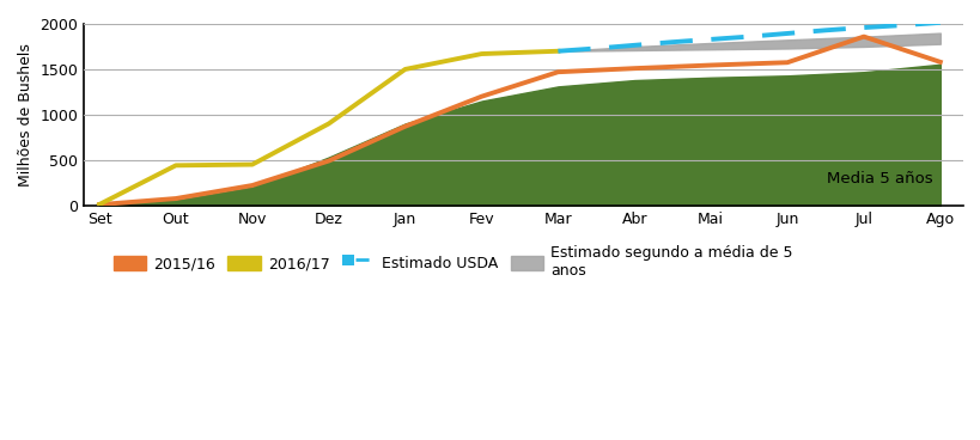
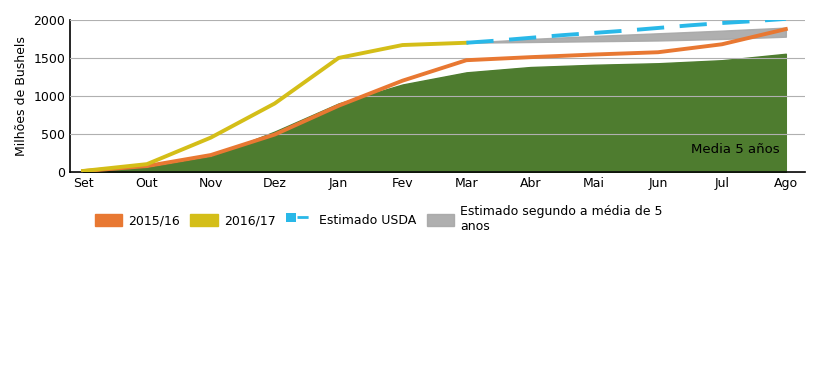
2016/17/Out: 440 -> 100
2015/16/Jul: 1860 -> 1680
2015/16/Ago: 1580 -> 1880
